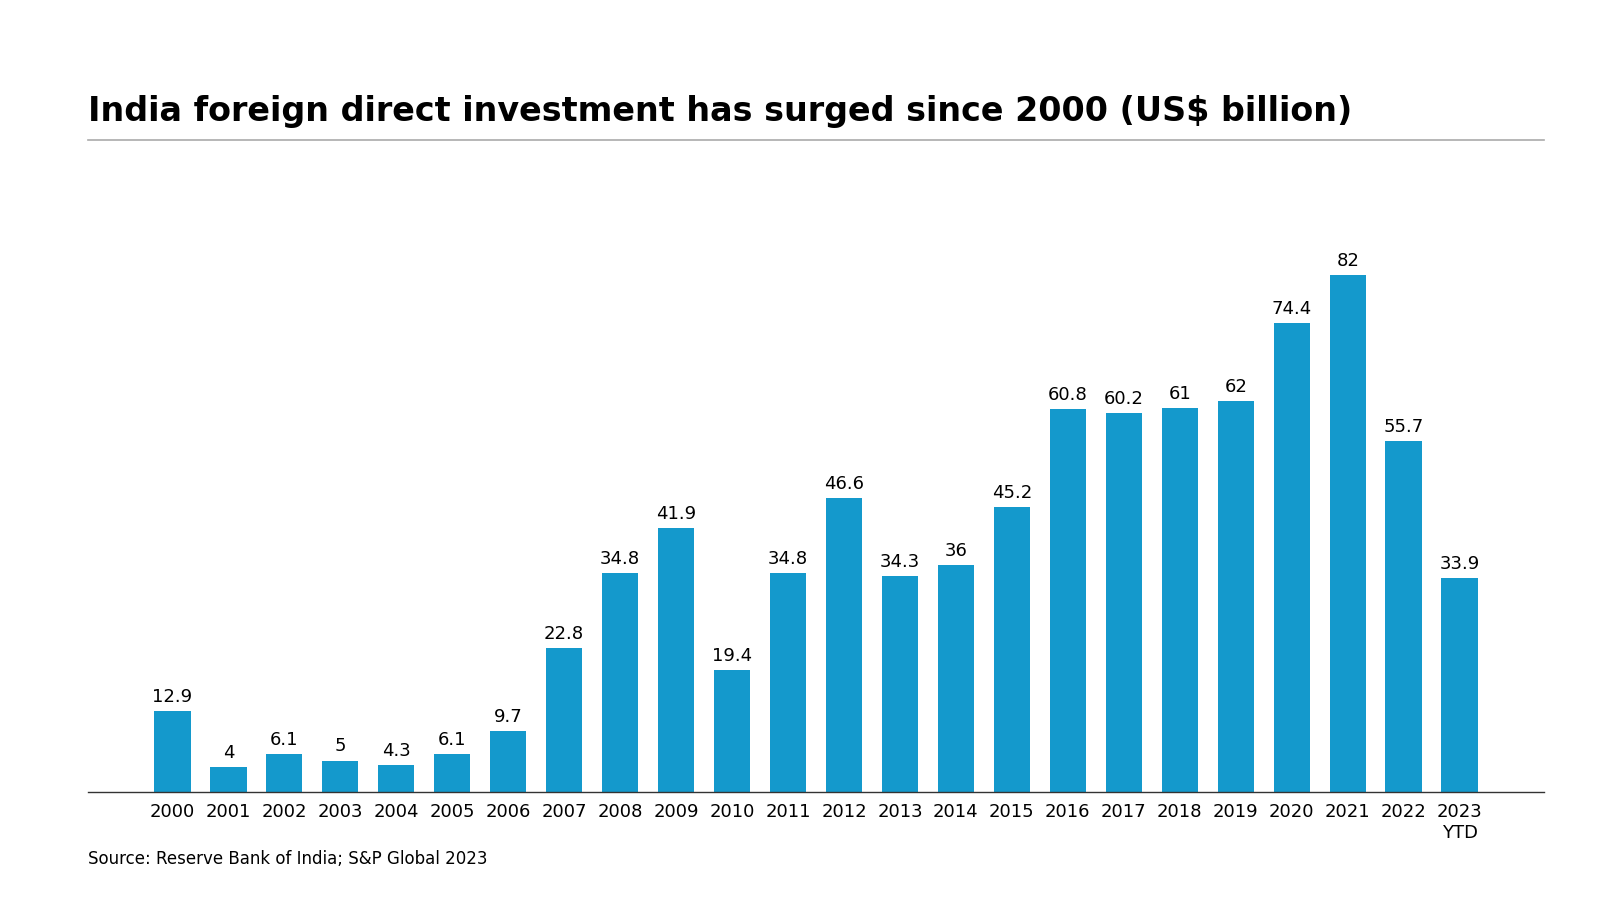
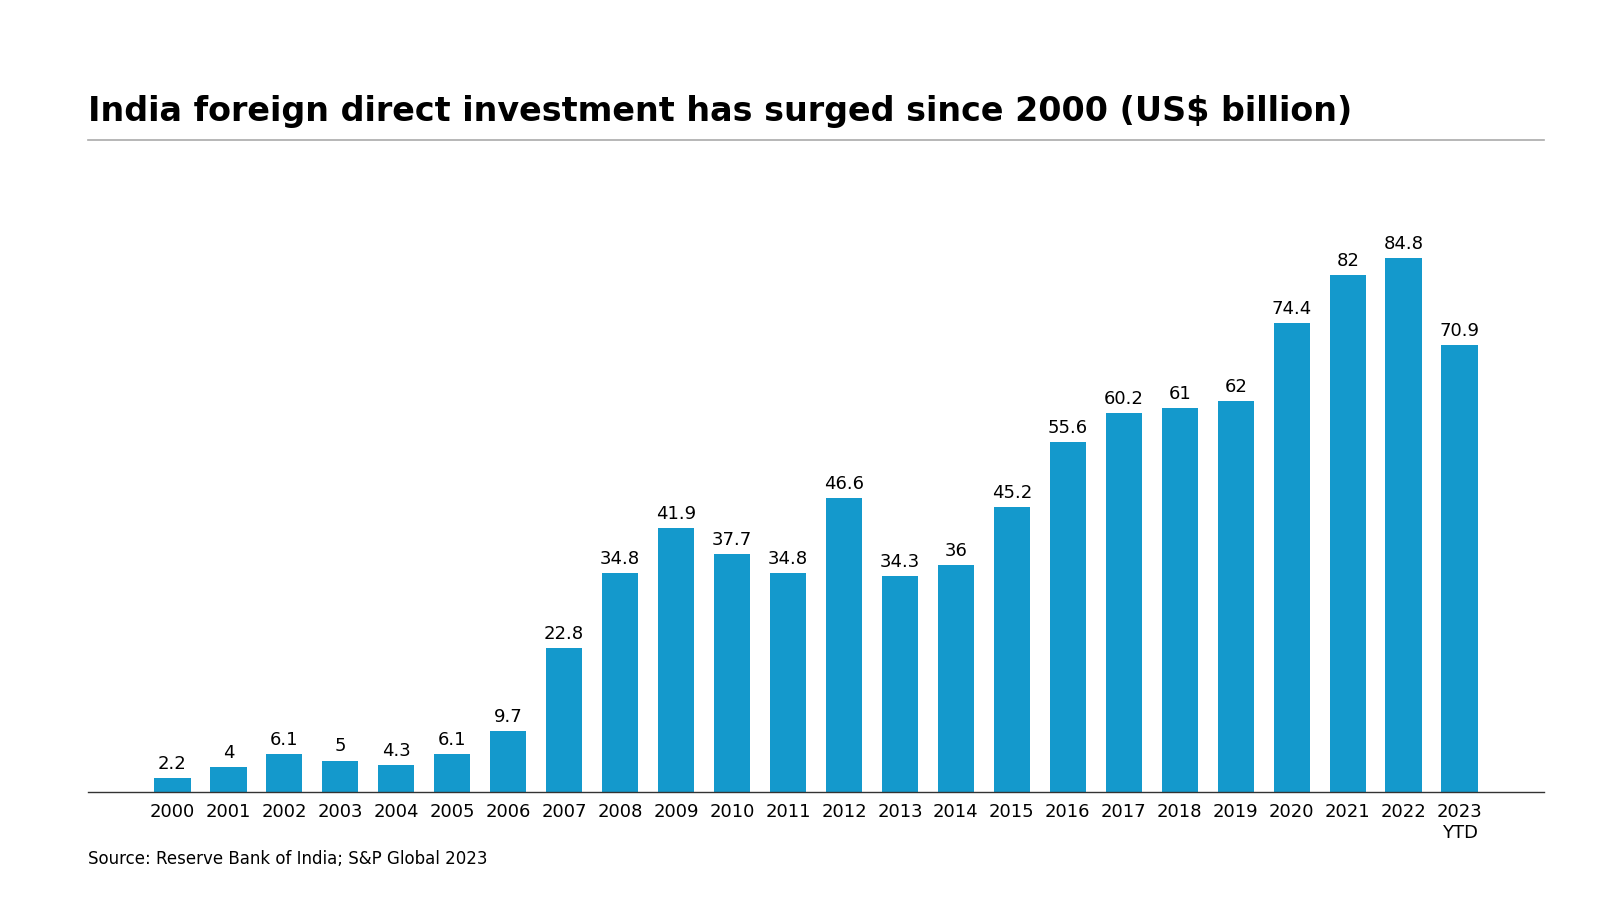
2000: 12.9 -> 2.2
2010: 19.4 -> 37.7
2016: 60.8 -> 55.6
2022: 55.7 -> 84.8
2023 YTD: 33.9 -> 70.9
